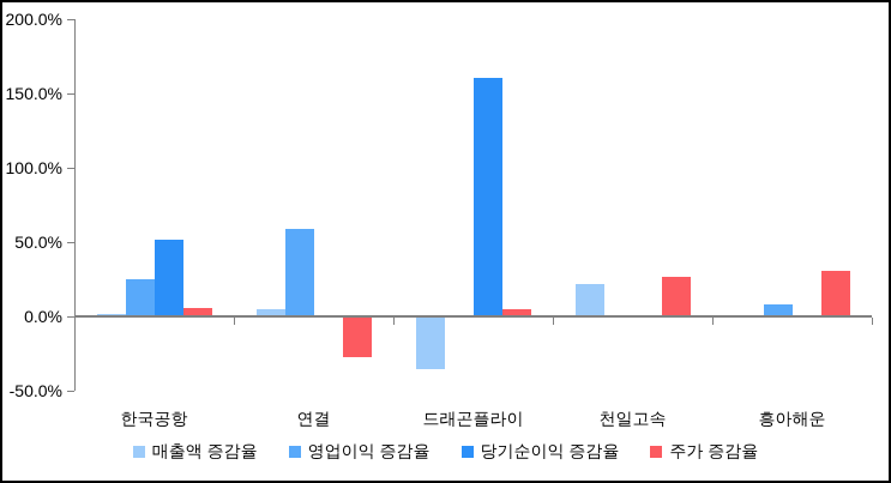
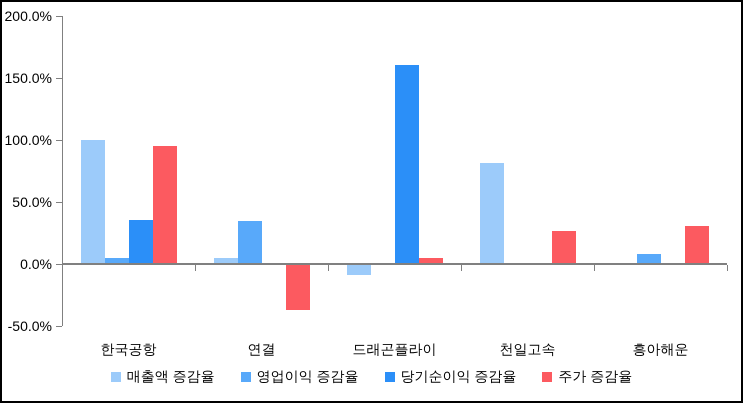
매출액 증감율/한국공항: 1% -> 99%
영업이익 증감율/한국공항: 24% -> 4%
당기순이익 증감율/한국공항: 51% -> 35%
주가 증감율/한국공항: 5% -> 94%
영업이익 증감율/연결: 58% -> 34%
주가 증감율/연결: -27% -> -36%
매출액 증감율/드래곤플라이: -35% -> -8%
매출액 증감율/천일고속: 21% -> 81%
